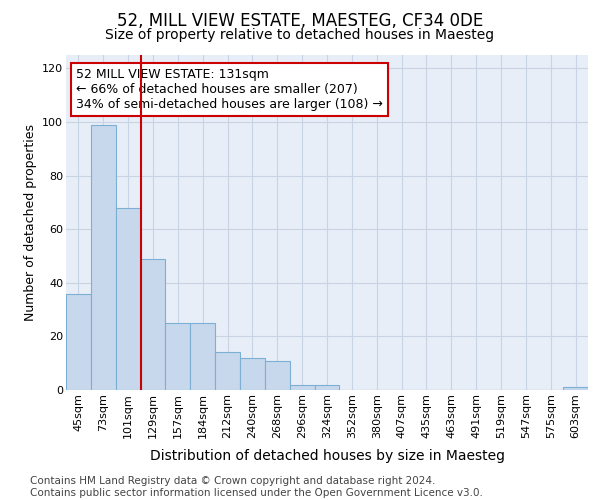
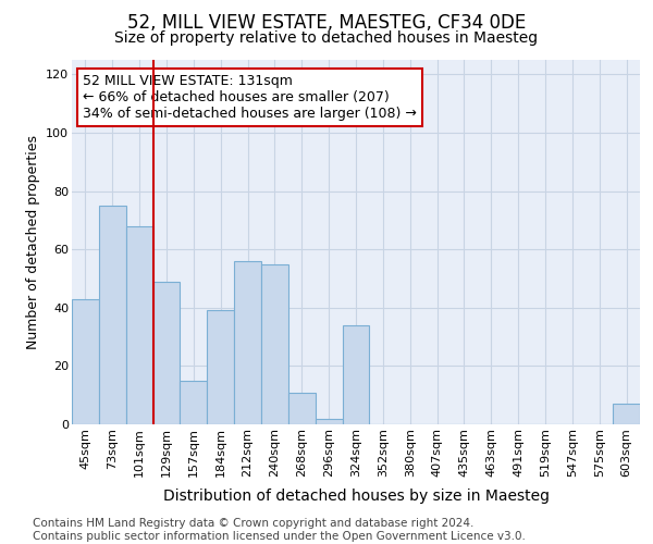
45sqm: 36 -> 43
73sqm: 99 -> 75
157sqm: 25 -> 15
184sqm: 25 -> 39
212sqm: 14 -> 56
240sqm: 12 -> 55
324sqm: 2 -> 34
603sqm: 1 -> 7
